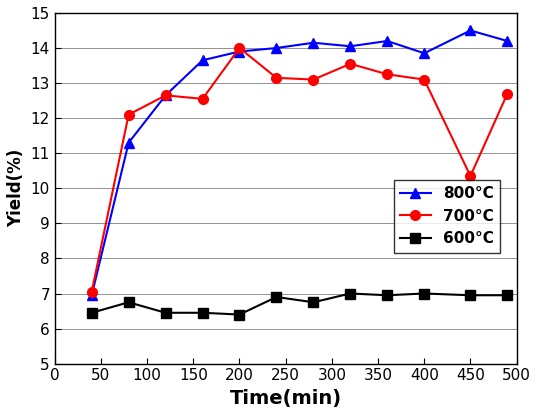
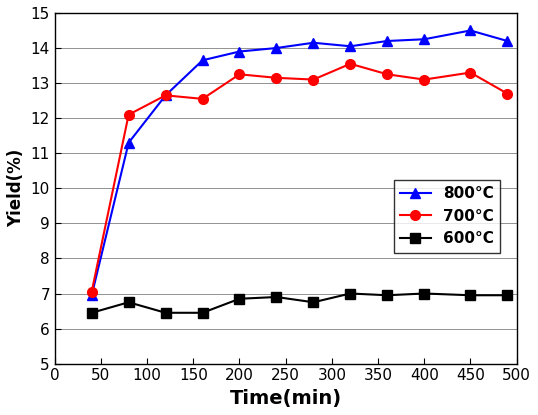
700°C/200: 14.00 -> 13.25
600°C/200: 6.40 -> 6.85
800°C/400: 13.85 -> 14.25
700°C/450: 10.35 -> 13.30
